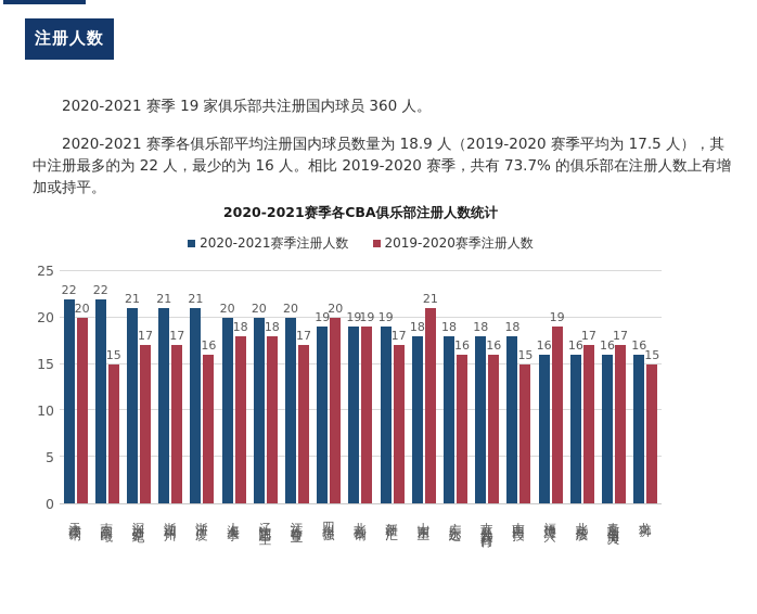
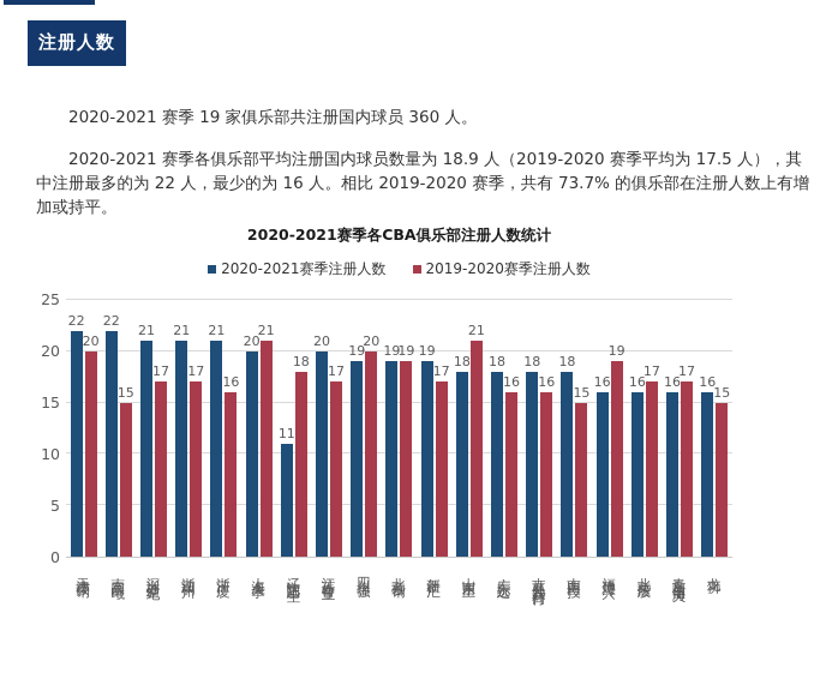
2019-2020赛季注册人数/上海久事: 18 -> 21
2020-2021赛季注册人数/辽宁沈阳三生: 20 -> 11
